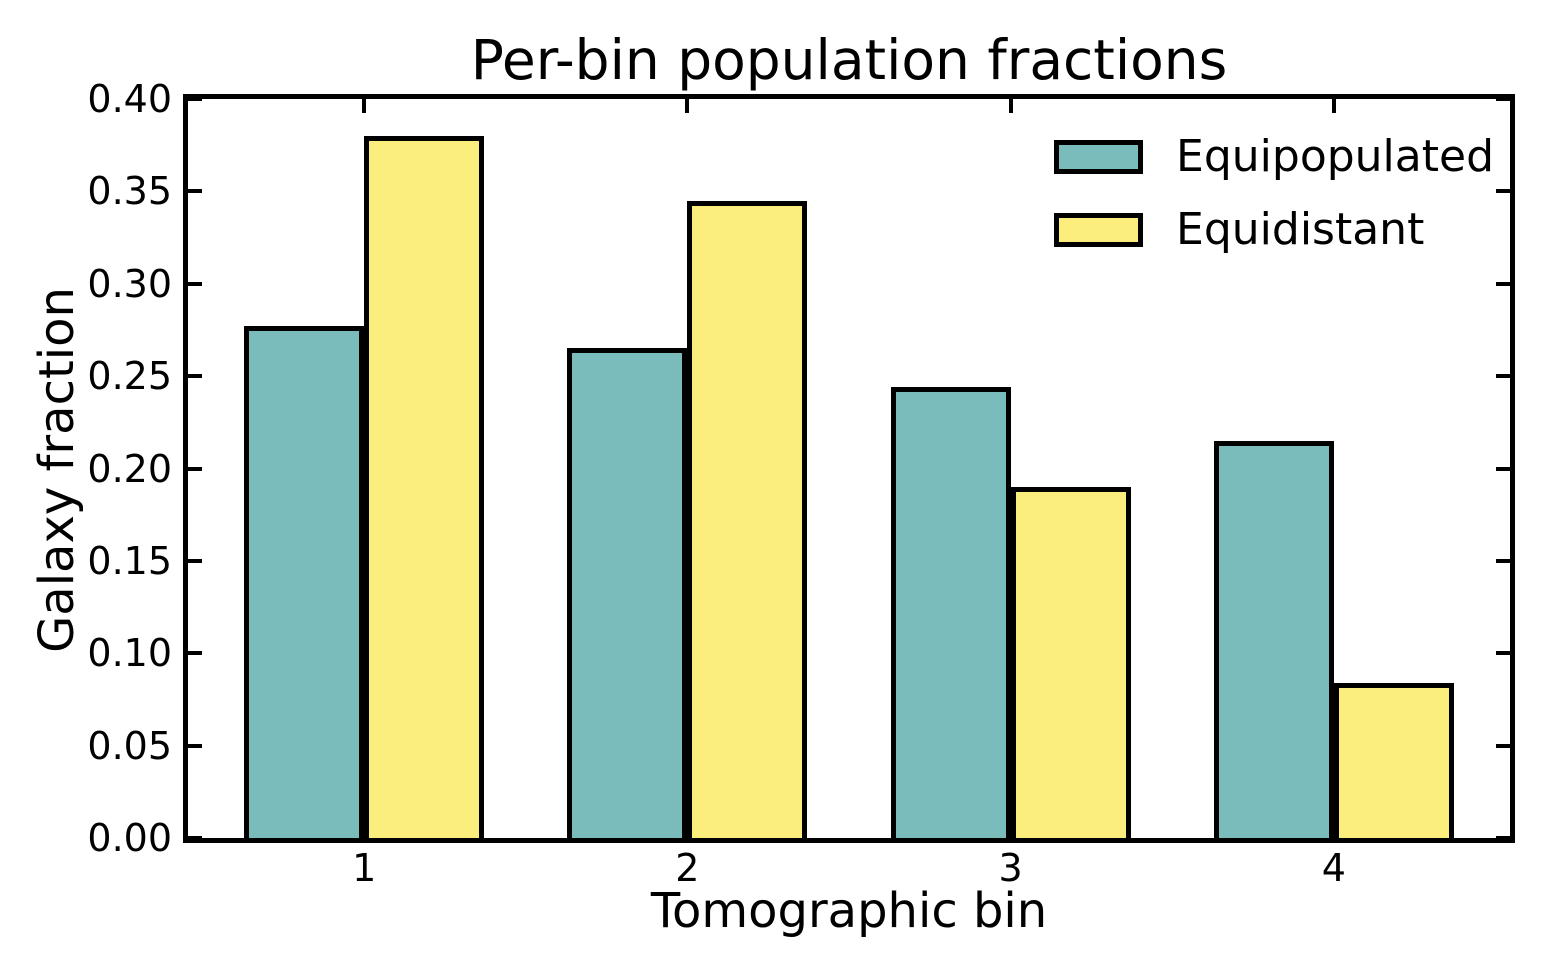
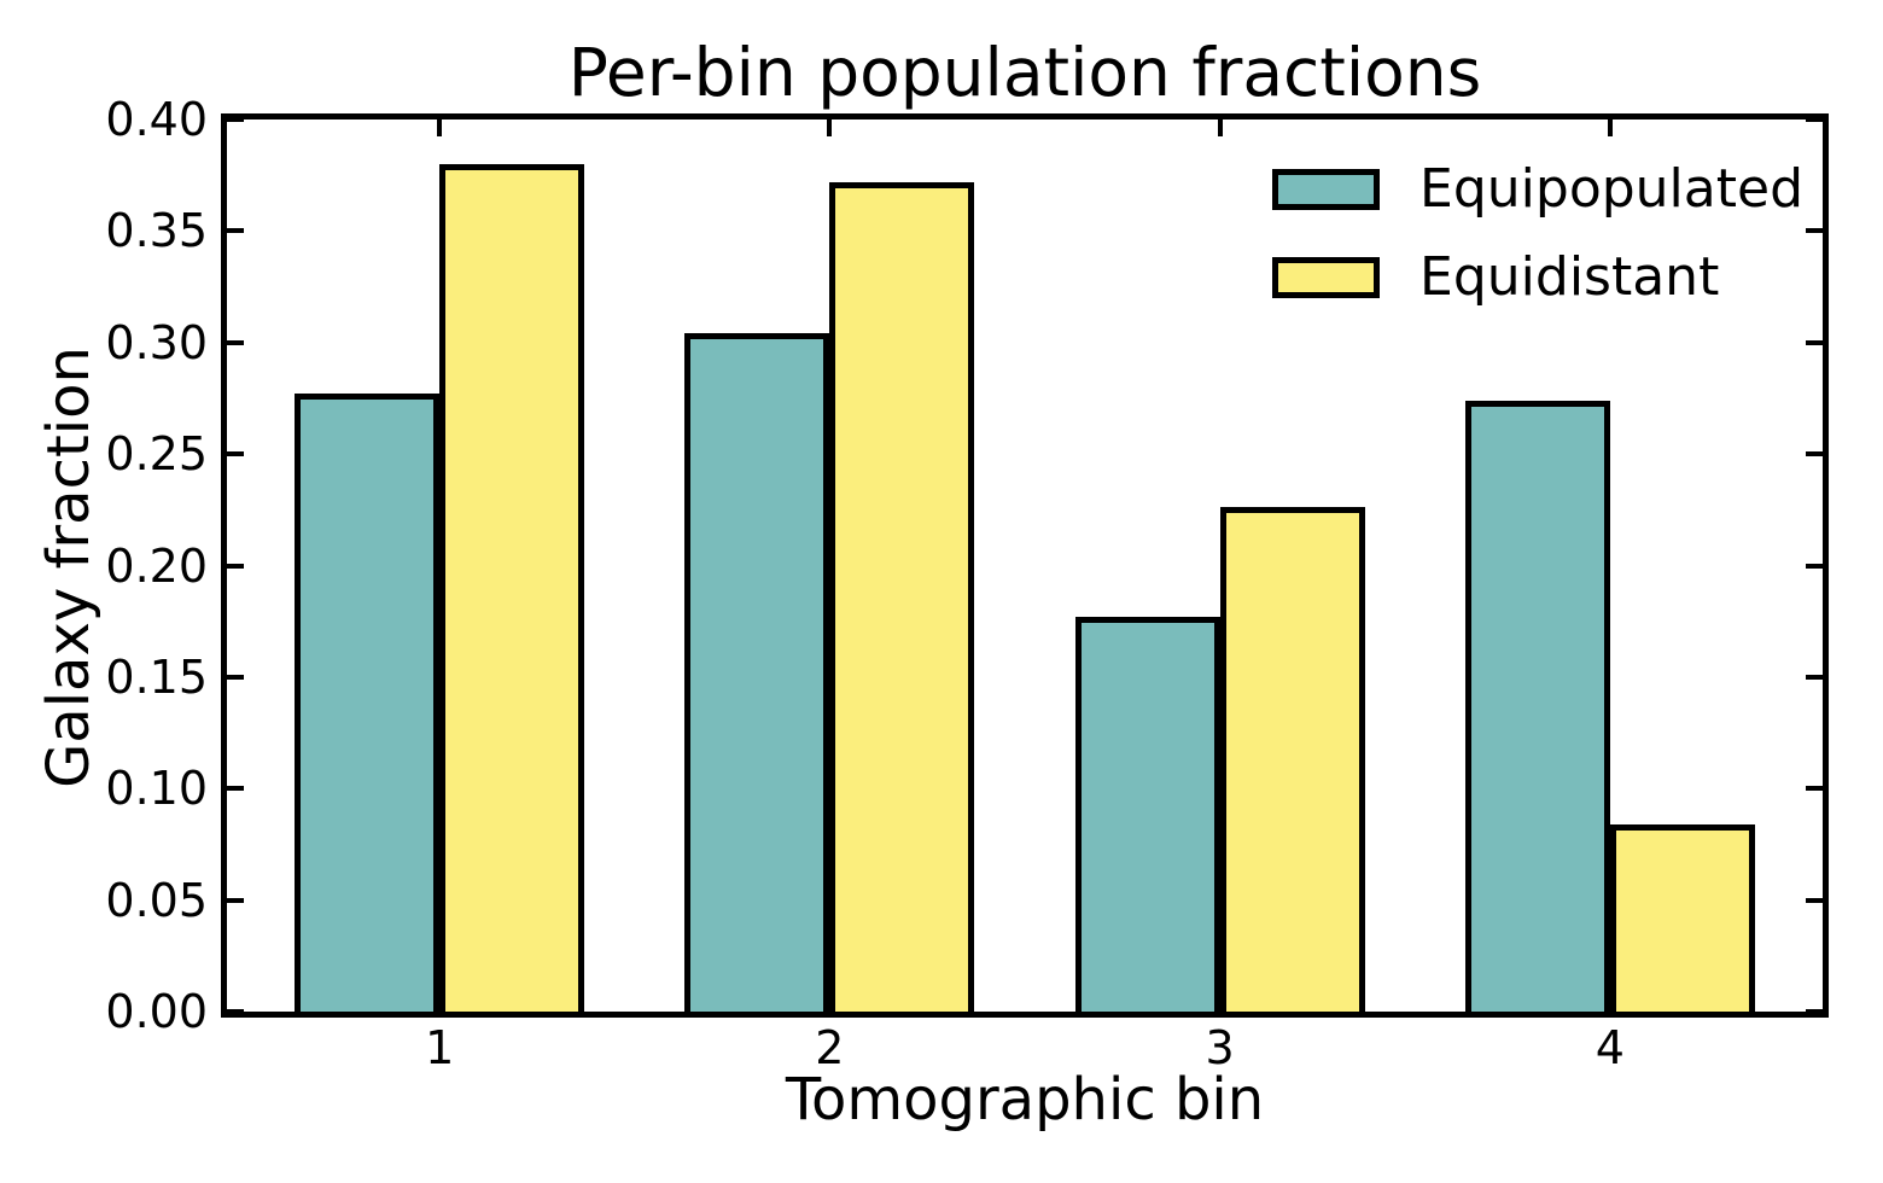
Equipopulated/2: 0.265 -> 0.304
Equidistant/2: 0.345 -> 0.372
Equipopulated/3: 0.244 -> 0.177
Equidistant/3: 0.190 -> 0.226
Equipopulated/4: 0.215 -> 0.274
